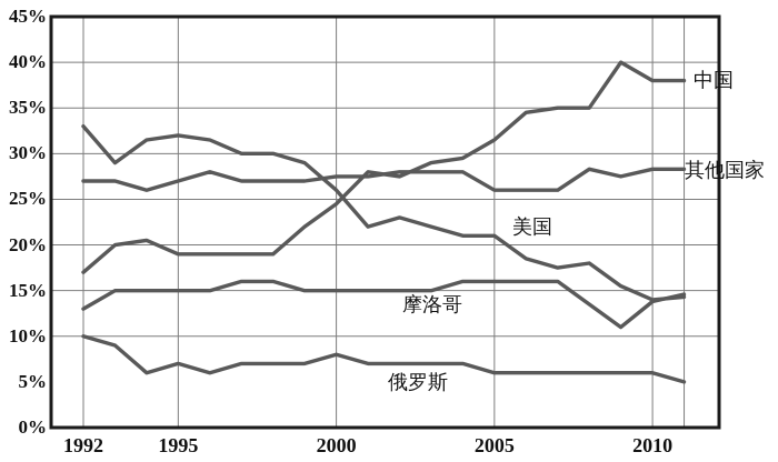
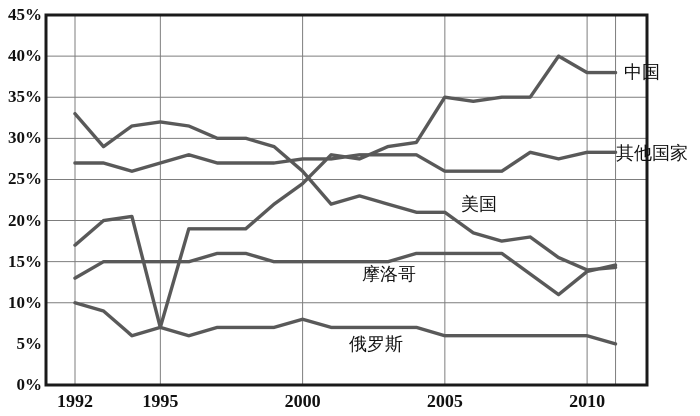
中国/1995: 19% -> 7%
中国/2005: 32% -> 35%
